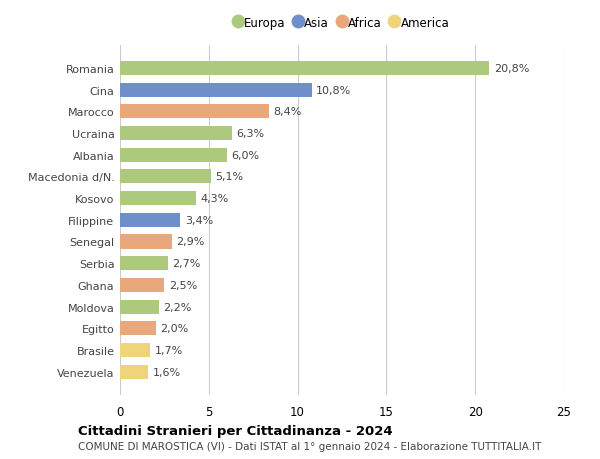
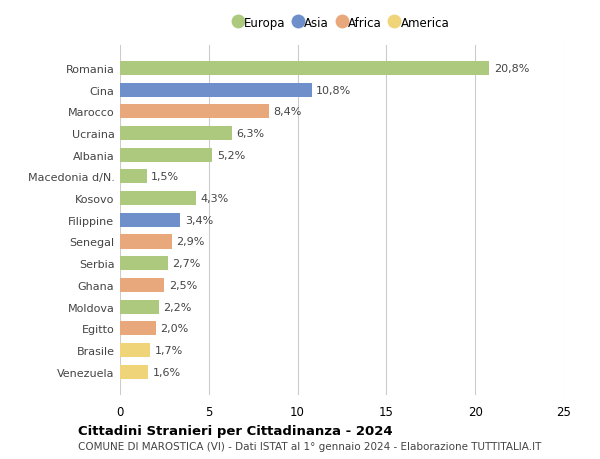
Albania: 6,0% -> 5,2%
Macedonia d/N.: 5,1% -> 1,5%
